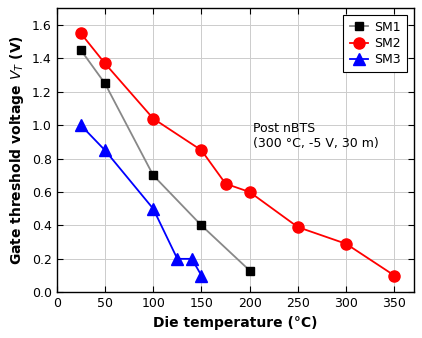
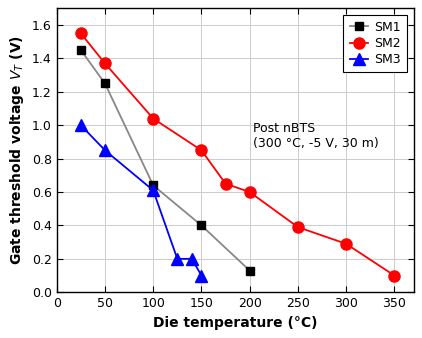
SM1/100: 0.70 -> 0.64
SM3/100: 0.50 -> 0.61
